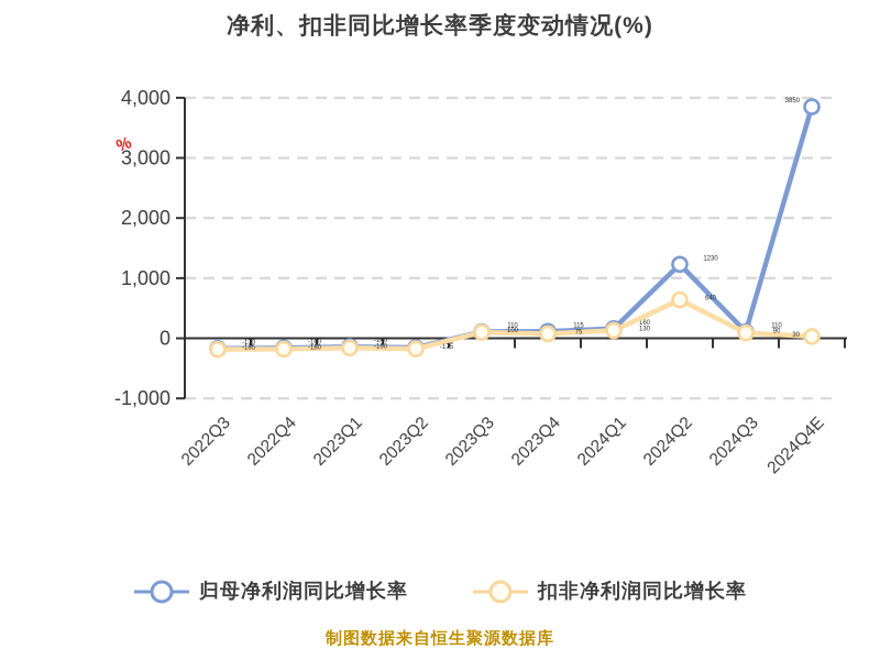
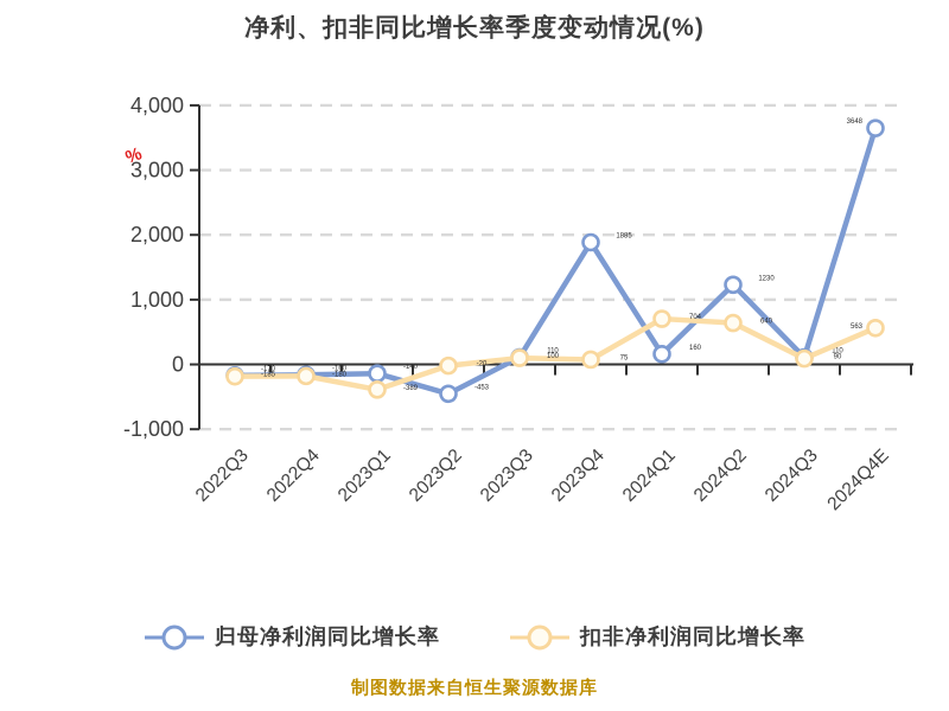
扣非净利润同比增长率/2023Q1: -160 -> -389
归母净利润同比增长率/2023Q2: -155 -> -453
扣非净利润同比增长率/2023Q2: -175 -> -20
归母净利润同比增长率/2023Q4: 115 -> 1885
扣非净利润同比增长率/2024Q1: 130 -> 704
归母净利润同比增长率/2024Q4E: 3850 -> 3648
扣非净利润同比增长率/2024Q4E: 30 -> 563
